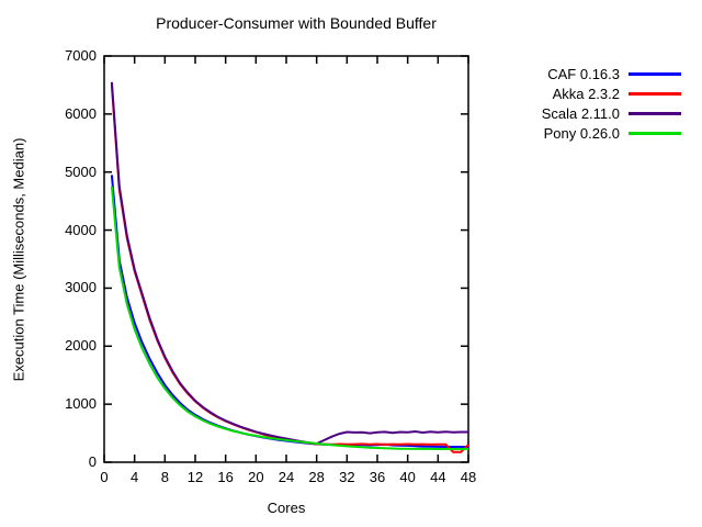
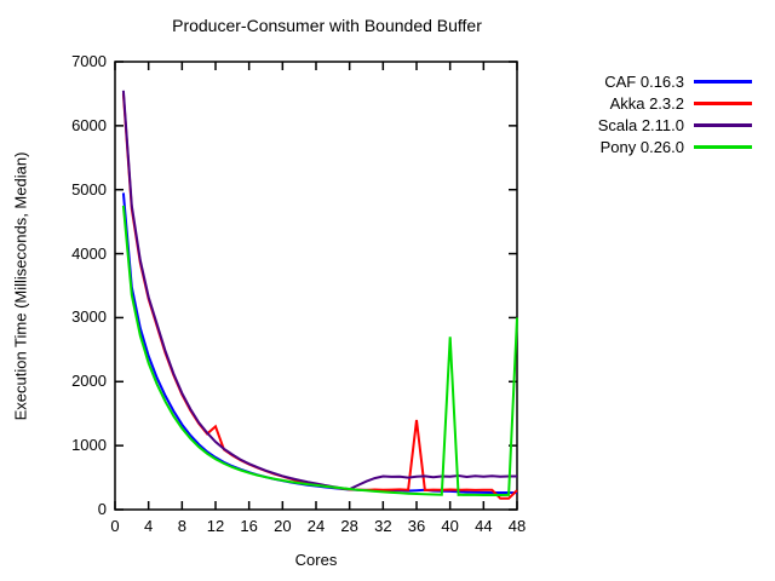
Akka 2.3.2/12: 1000 -> 1300
Akka 2.3.2/36: 300 -> 1400
Pony 0.26.0/40: 200 -> 2700
Pony 0.26.0/48: 200 -> 3000
